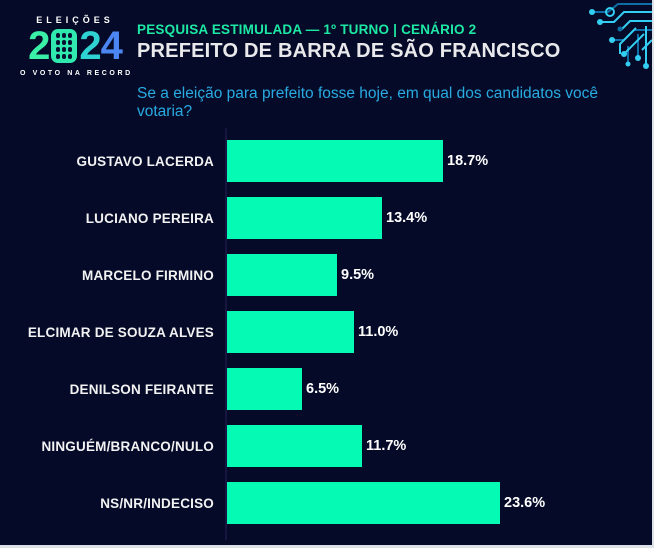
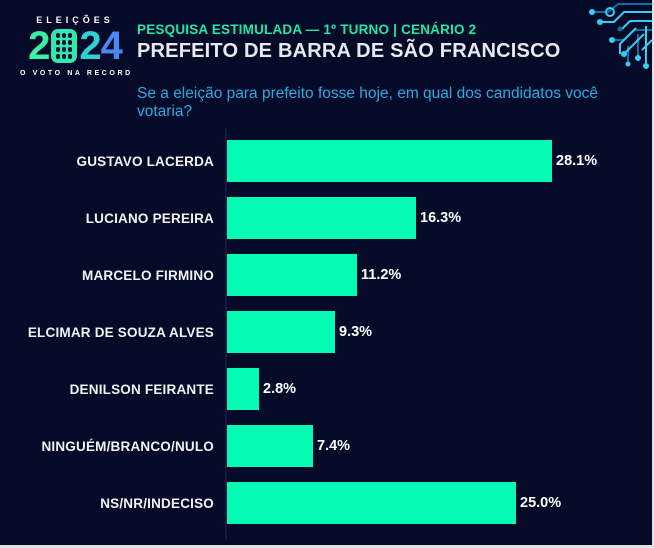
GUSTAVO LACERDA: 18.7% -> 28.1%
LUCIANO PEREIRA: 13.4% -> 16.3%
MARCELO FIRMINO: 9.5% -> 11.2%
ELCIMAR DE SOUZA ALVES: 11.0% -> 9.3%
DENILSON FEIRANTE: 6.5% -> 2.8%
NINGUÉM/BRANCO/NULO: 11.7% -> 7.4%
NS/NR/INDECISO: 23.6% -> 25.0%
